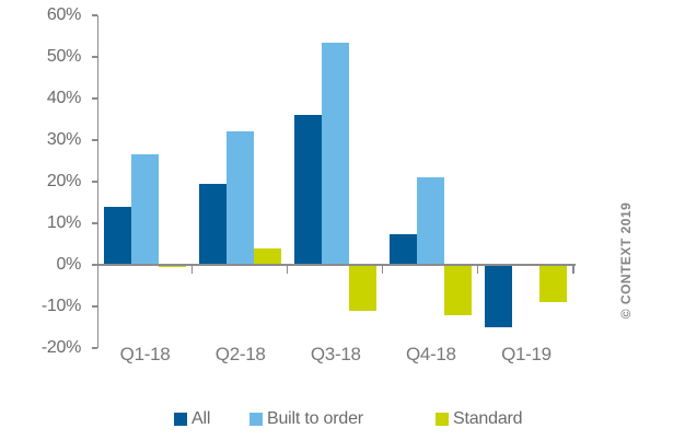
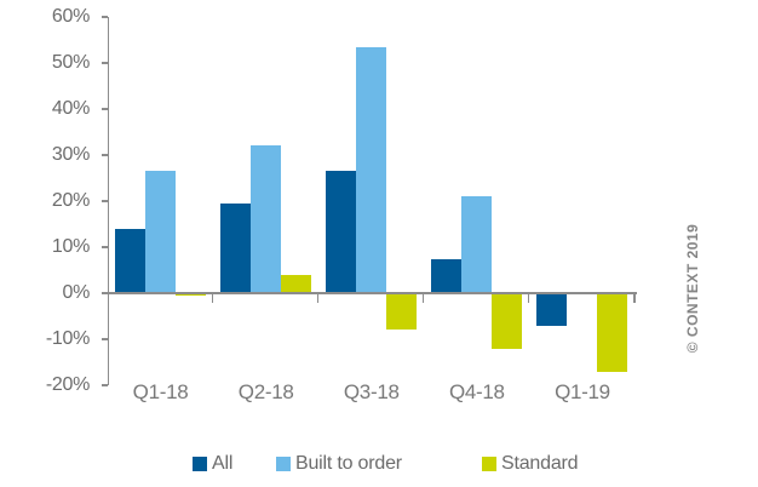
All/Q3-18: 36% -> 26%
Standard/Q3-18: -11% -> -8%
All/Q1-19: -15% -> -7%
Standard/Q1-19: -9% -> -17%
